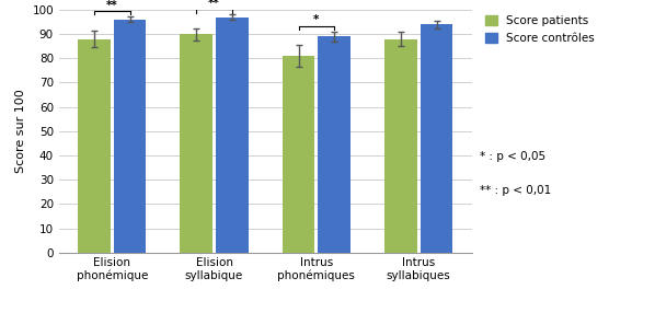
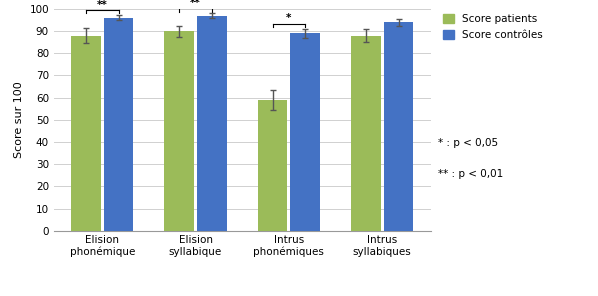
Score patients/Intrus phonémiques: 81 -> 59
